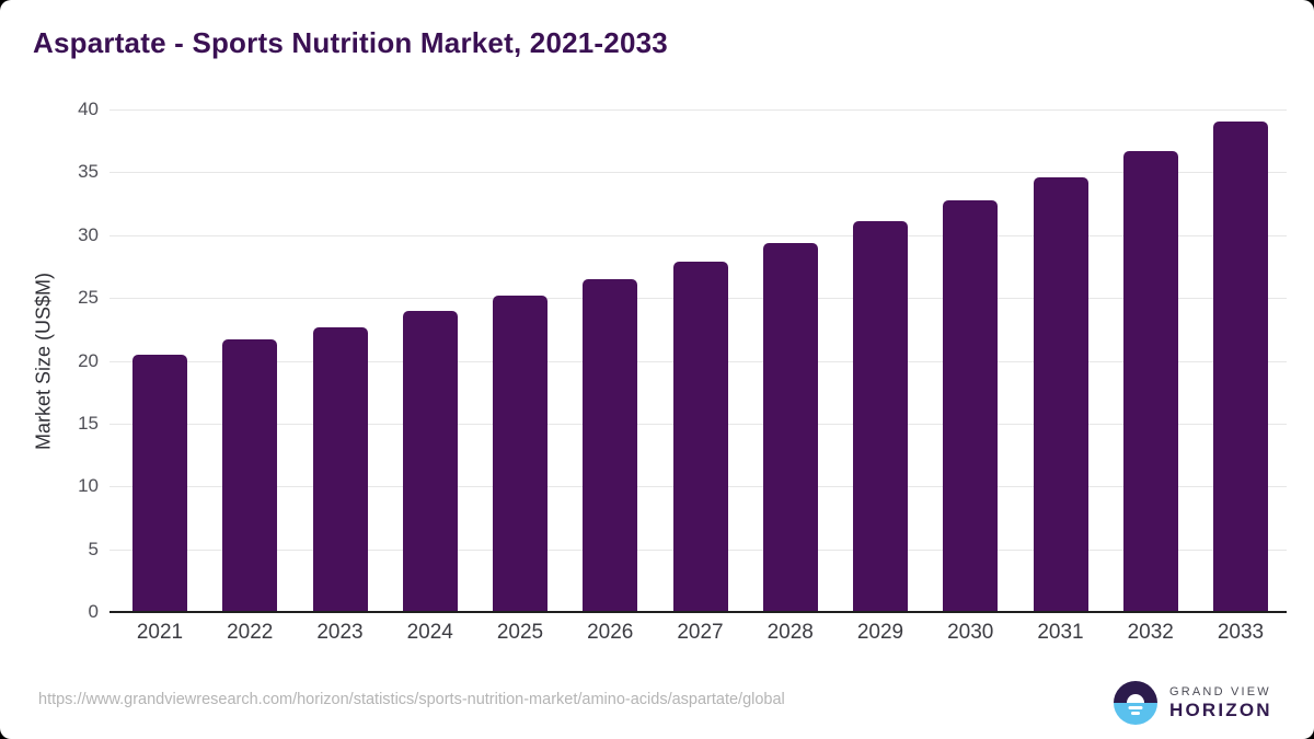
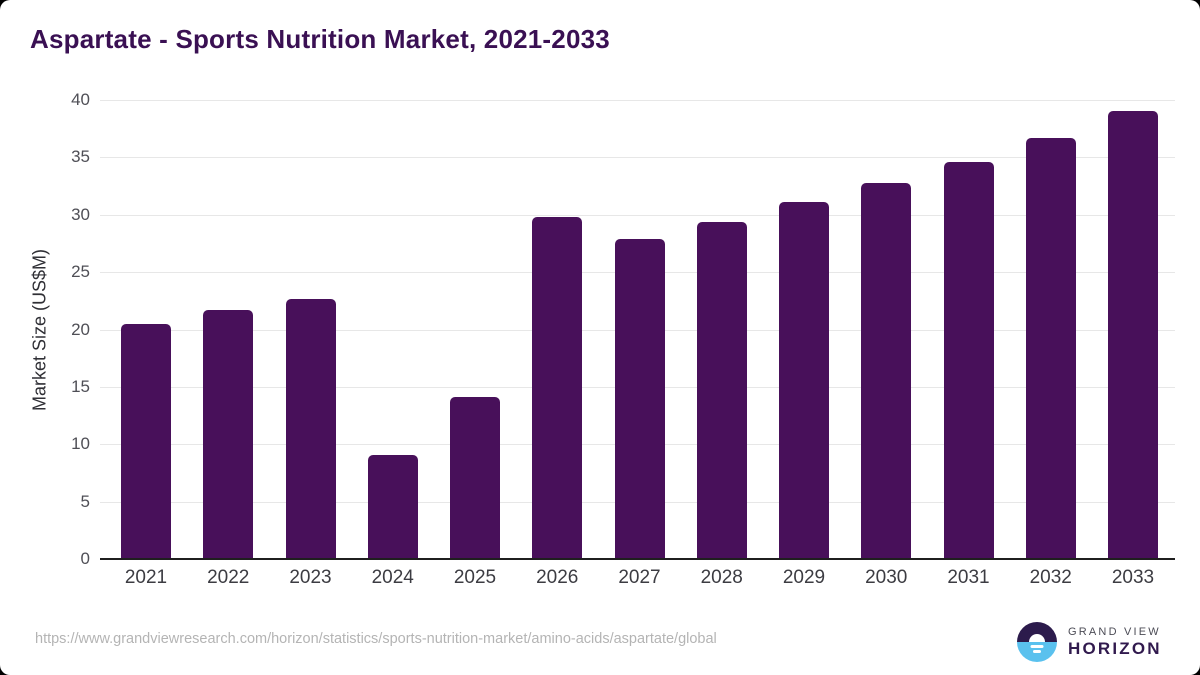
2024: 24.0 -> 9.1
2025: 25.2 -> 14.1
2026: 26.5 -> 29.8
